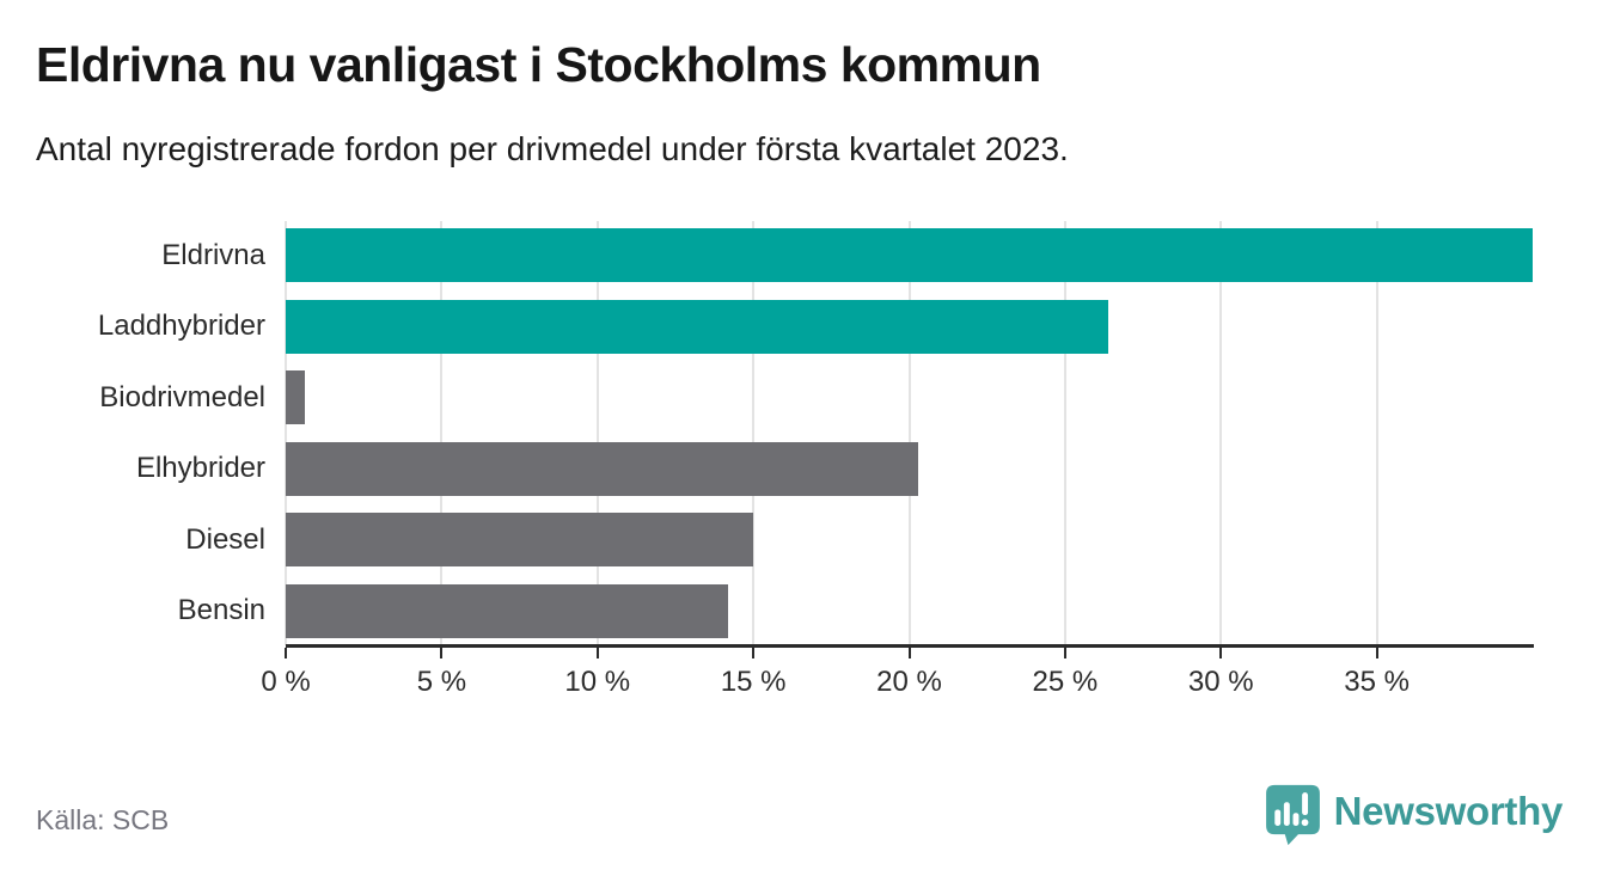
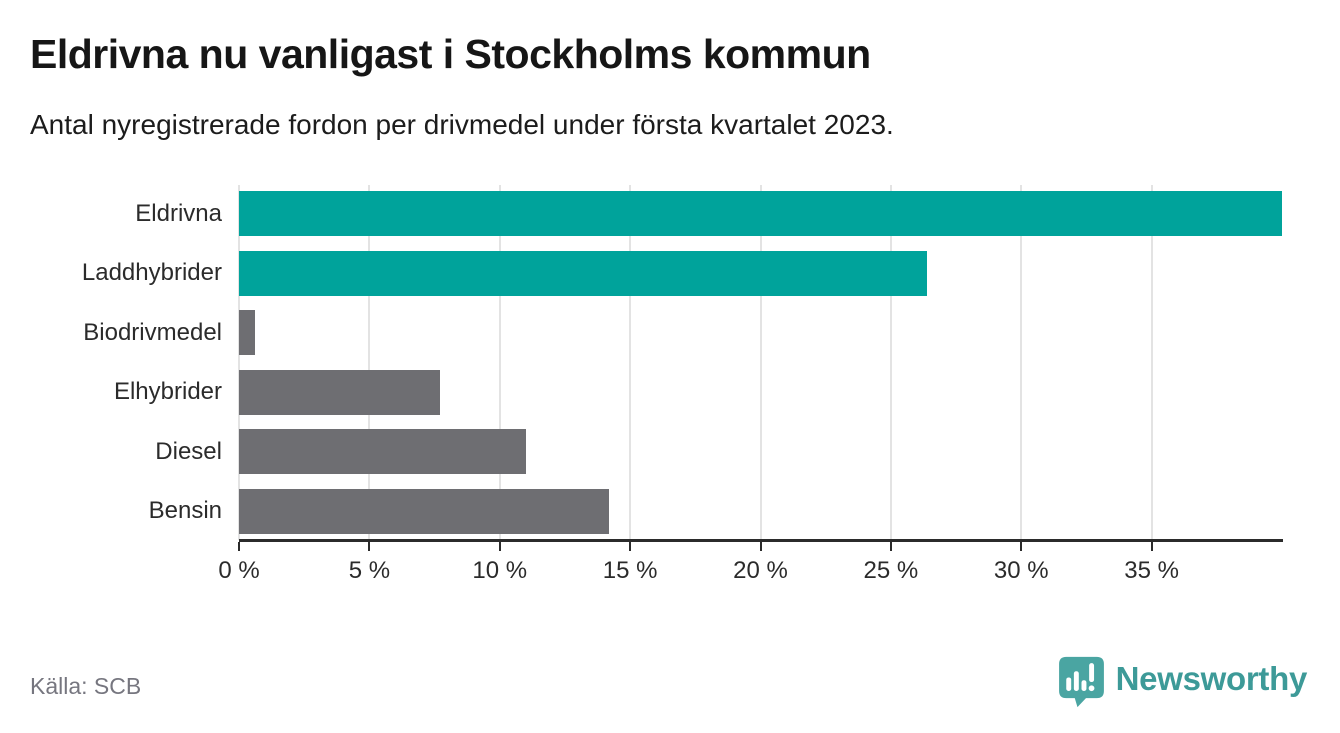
Elhybrider: 20.3% -> 7.7%
Diesel: 15.0% -> 11.0%
